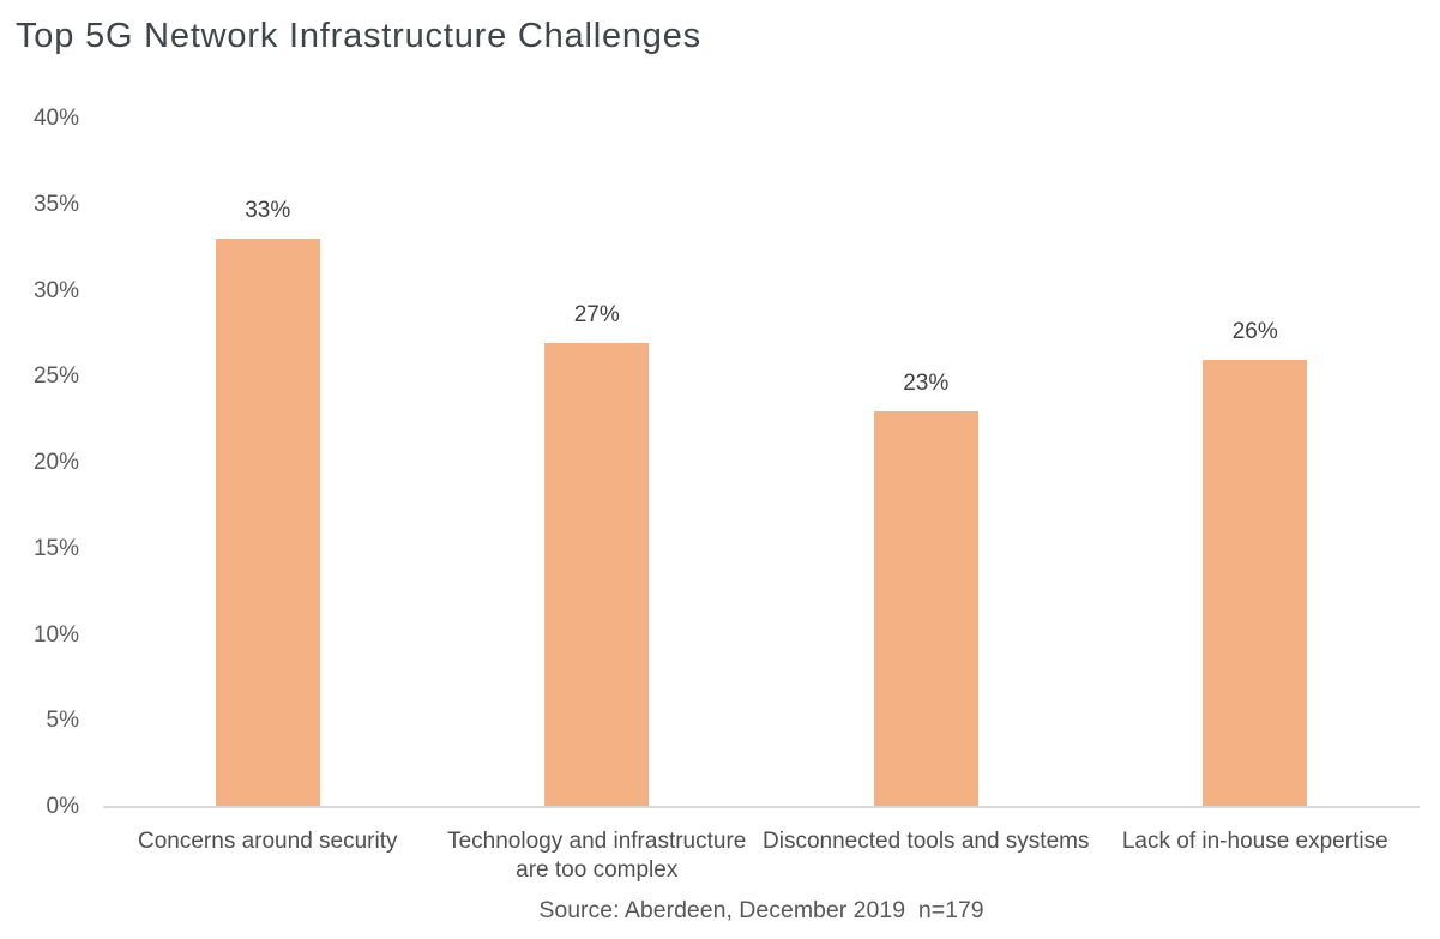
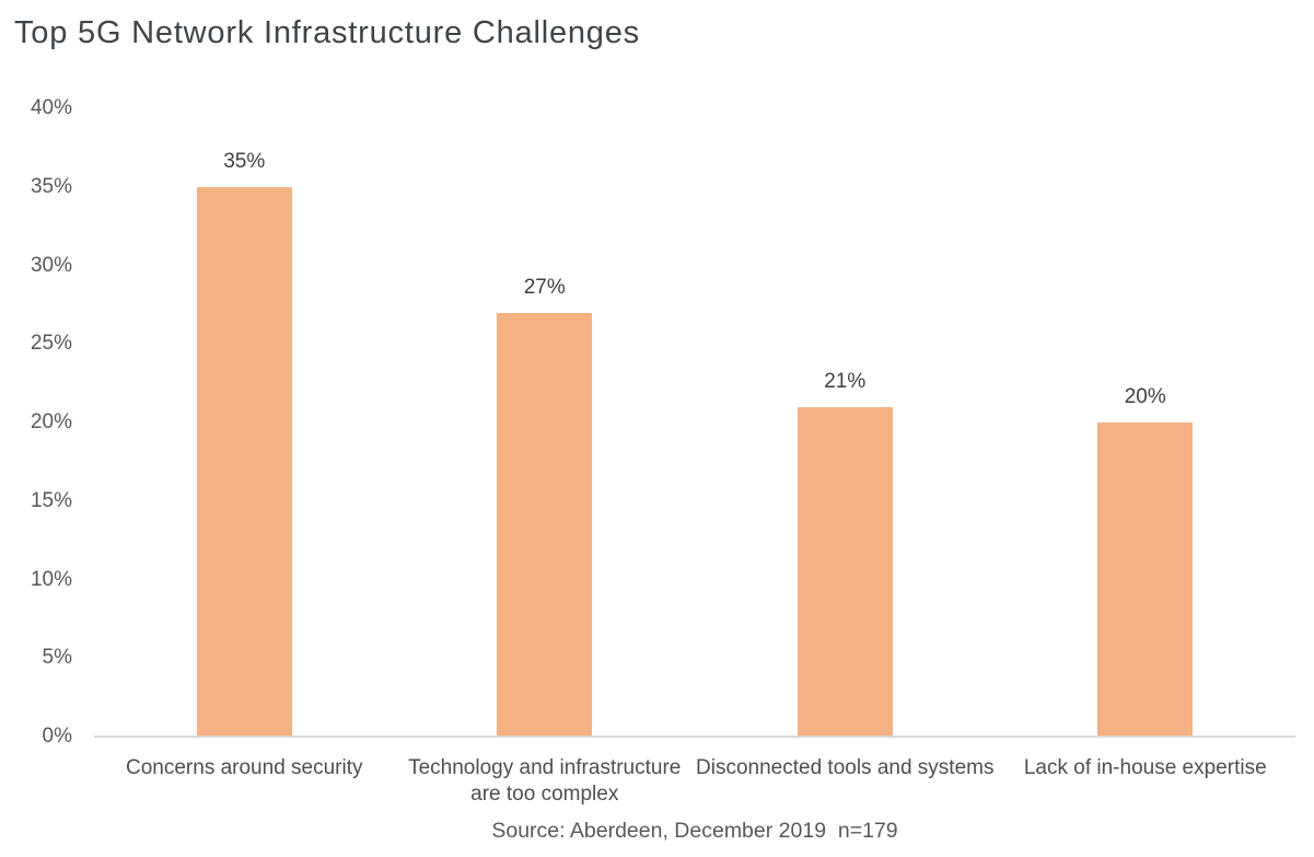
Concerns around security: 33% -> 35%
Disconnected tools and systems: 23% -> 21%
Lack of in-house expertise: 26% -> 20%
